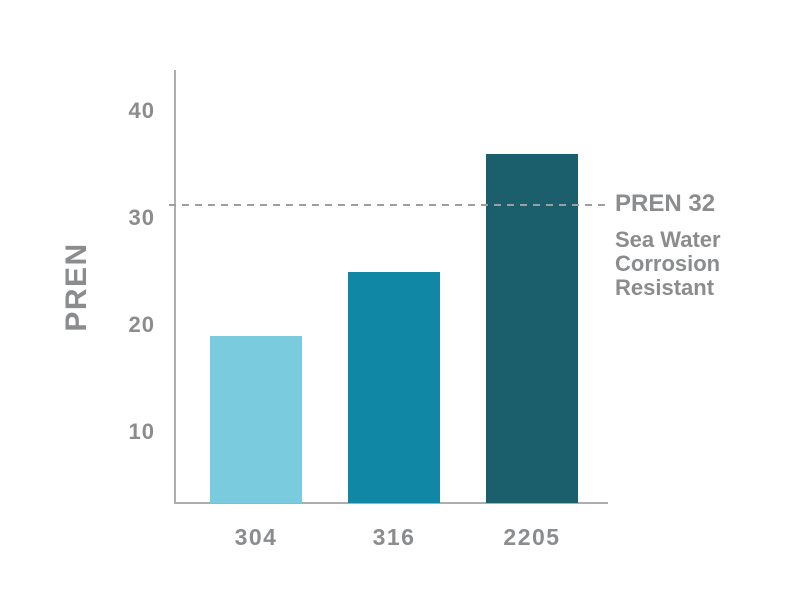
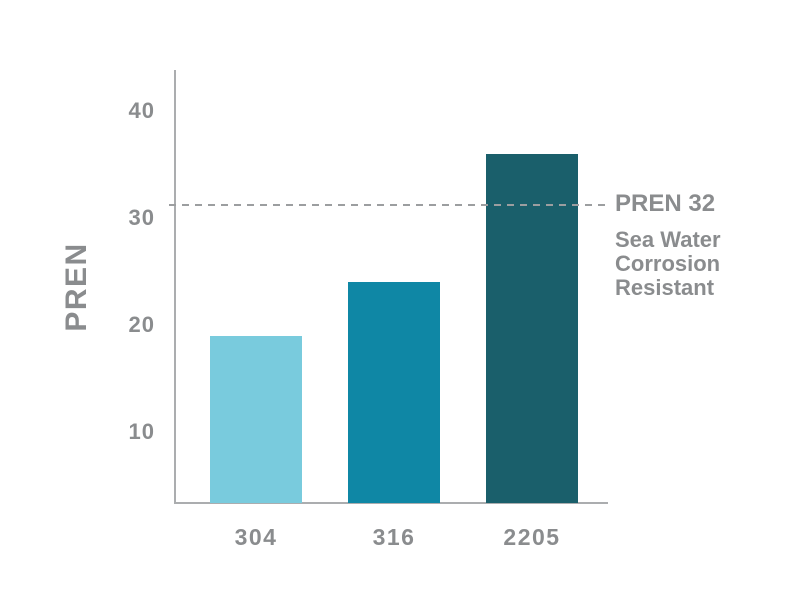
316: 25 -> 24
